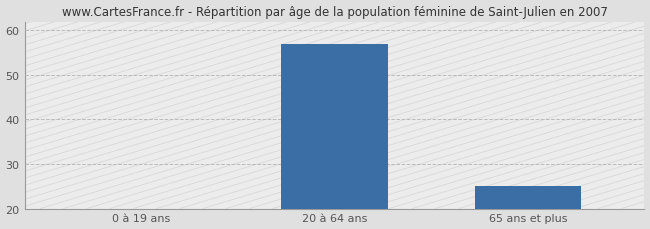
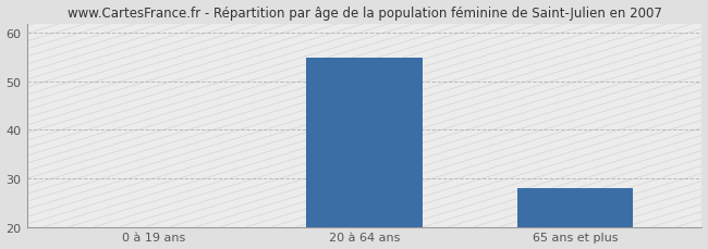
20 à 64 ans: 57 -> 55
65 ans et plus: 25 -> 28
